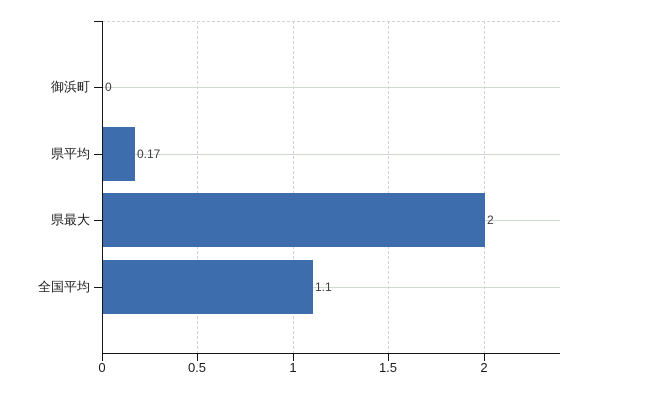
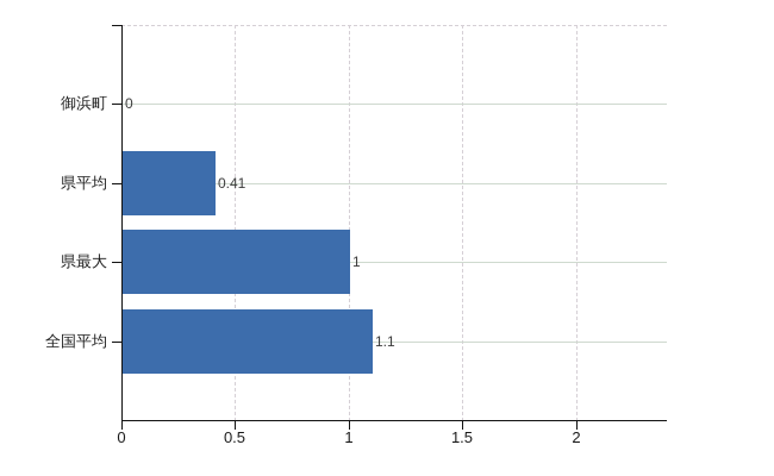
県平均: 0.17 -> 0.41
県最大: 2 -> 1
